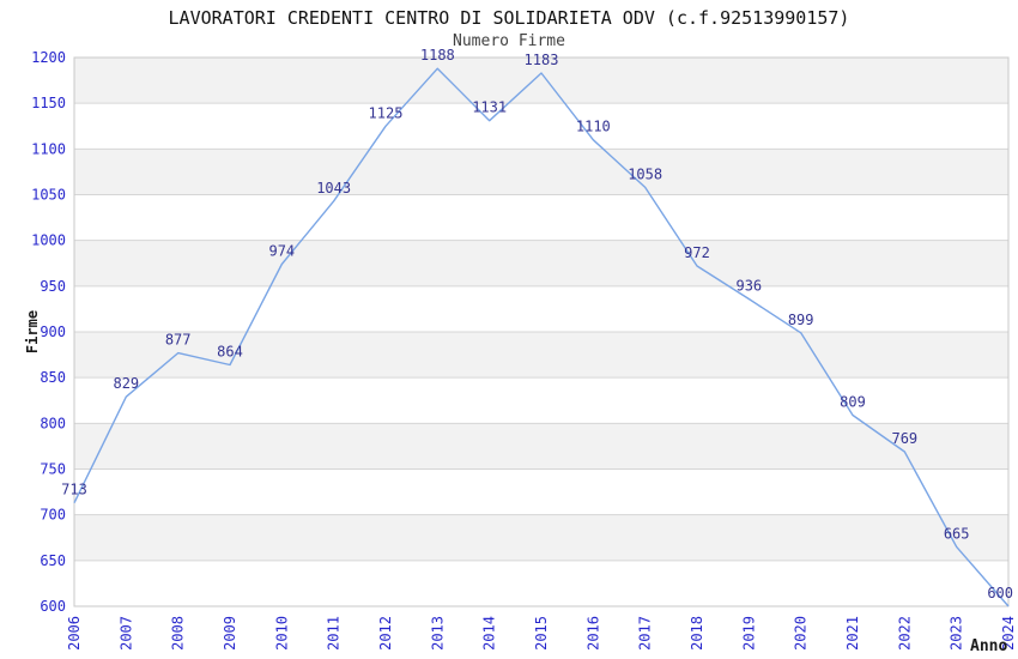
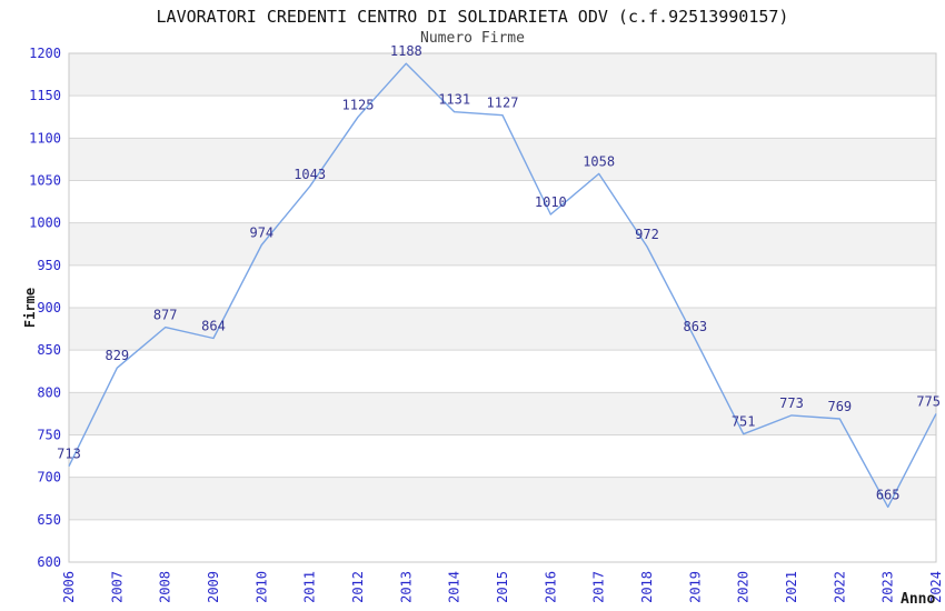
2015: 1183 -> 1127
2016: 1110 -> 1010
2019: 936 -> 863
2020: 899 -> 751
2021: 809 -> 773
2024: 600 -> 775
